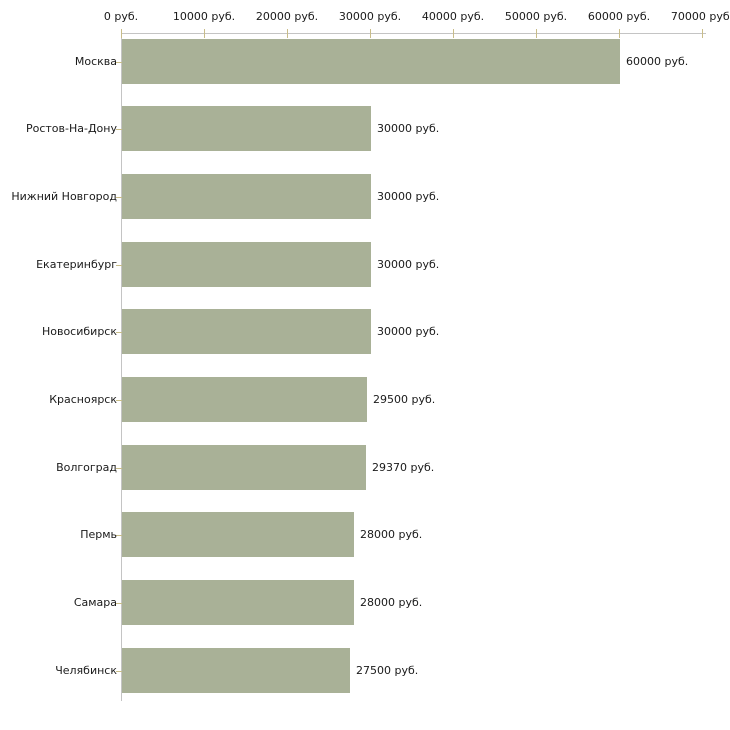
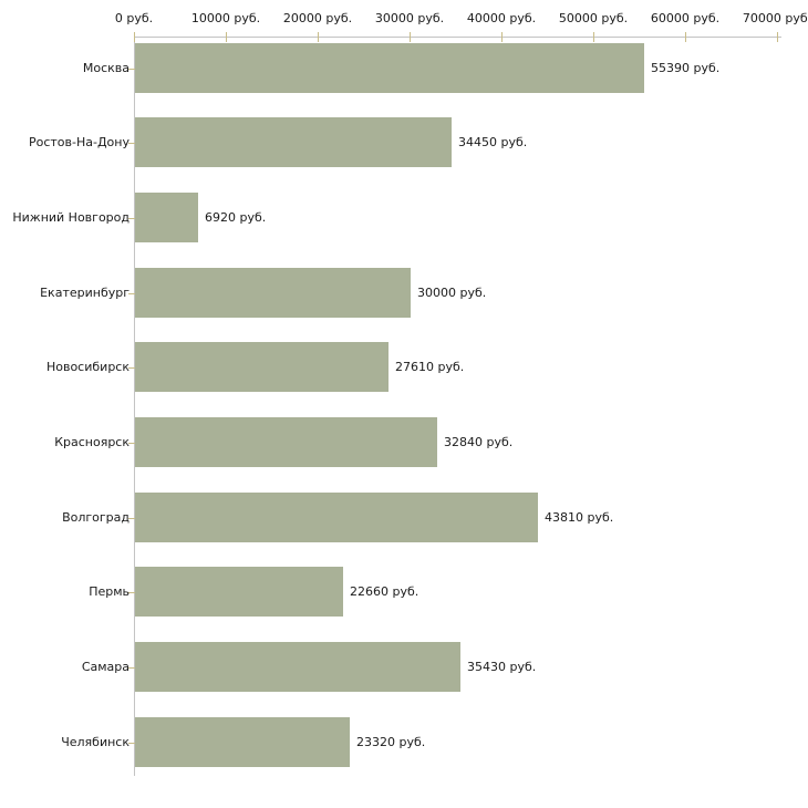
Москва: 60000 -> 55390
Ростов-На-Дону: 30000 -> 34450
Нижний Новгород: 30000 -> 6920
Новосибирск: 30000 -> 27610
Красноярск: 29500 -> 32840
Волгоград: 29370 -> 43810
Пермь: 28000 -> 22660
Самара: 28000 -> 35430
Челябинск: 27500 -> 23320
